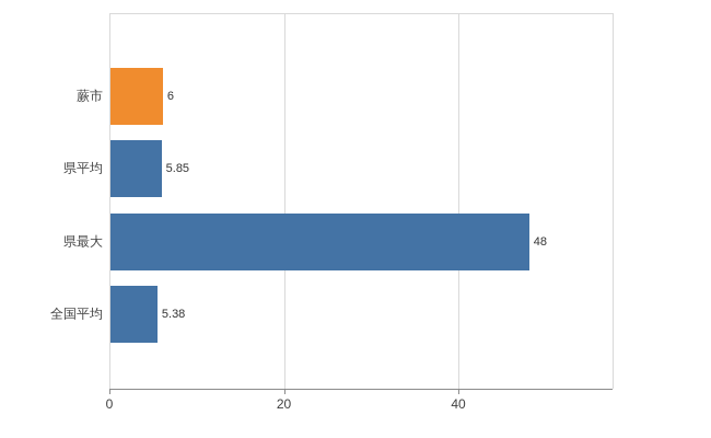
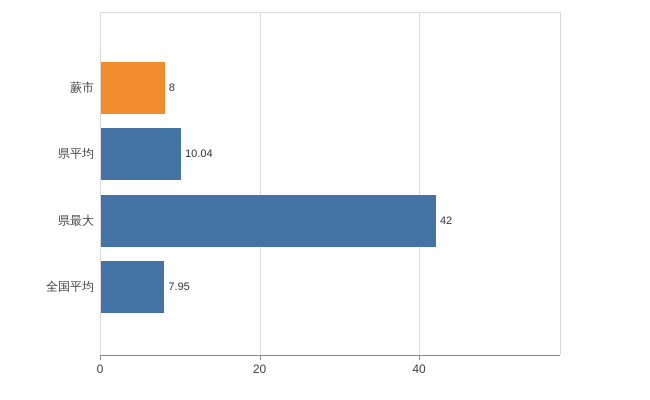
蕨市: 6 -> 8
県平均: 5.85 -> 10.04
県最大: 48 -> 42
全国平均: 5.38 -> 7.95
